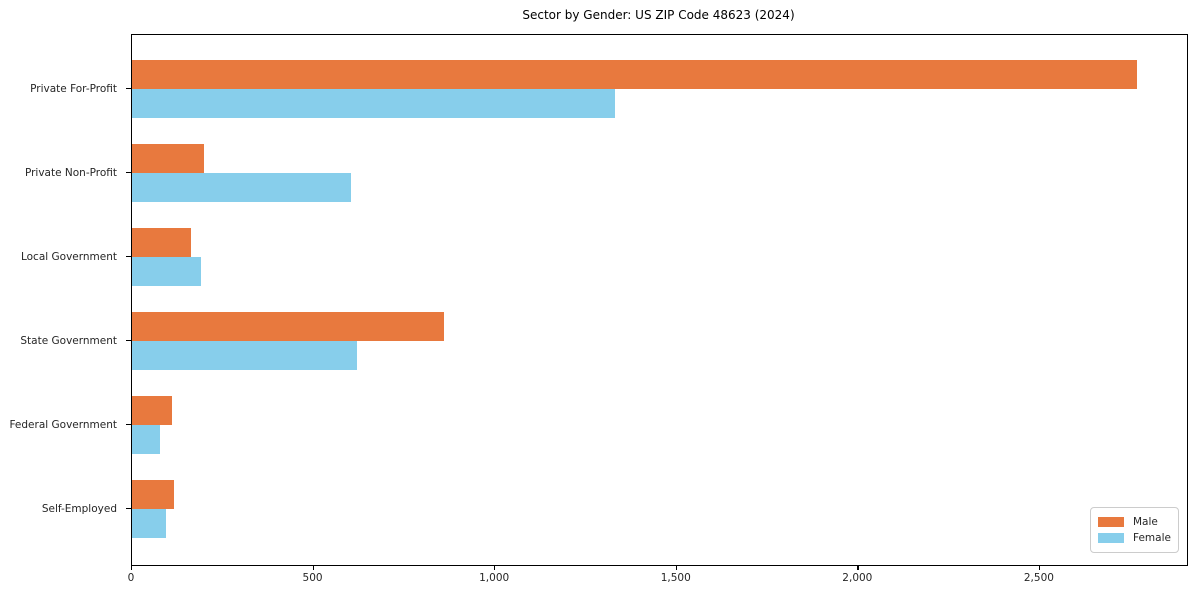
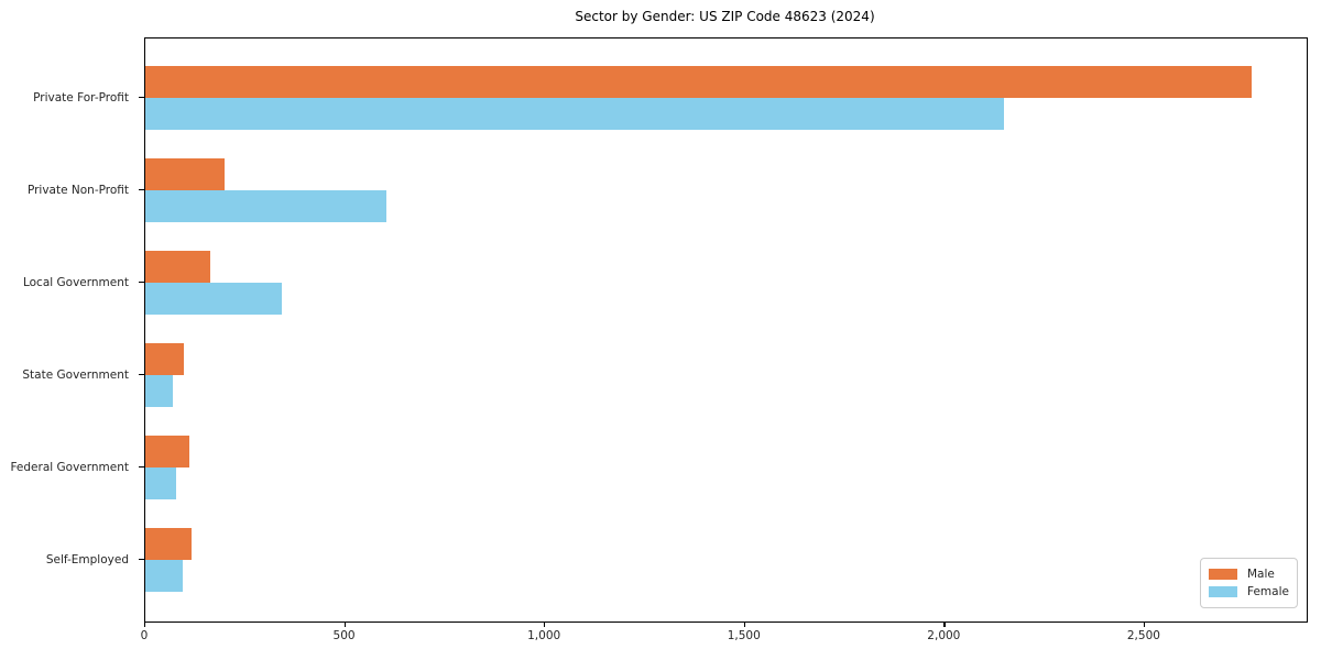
Female/Private For-Profit: 1330 -> 2150
Female/Local Government: 190 -> 340
Male/State Government: 860 -> 100
Female/State Government: 620 -> 70
